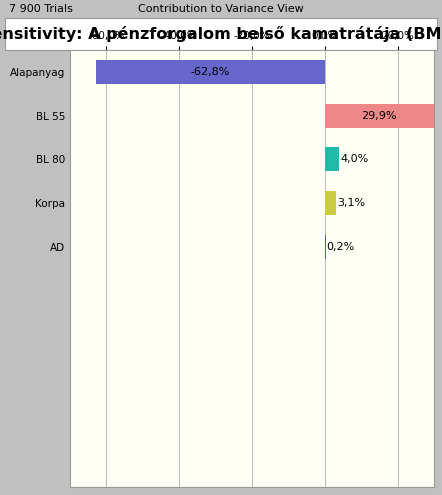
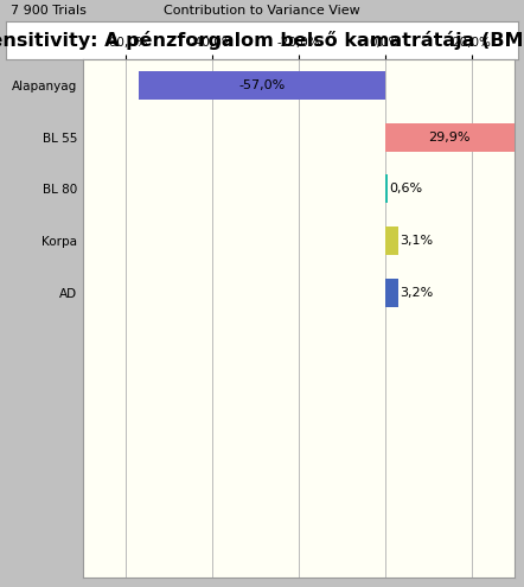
Alapanyag: -62,8% -> -57,0%
BL 80: 4,0% -> 0,6%
AD: 0,2% -> 3,2%
